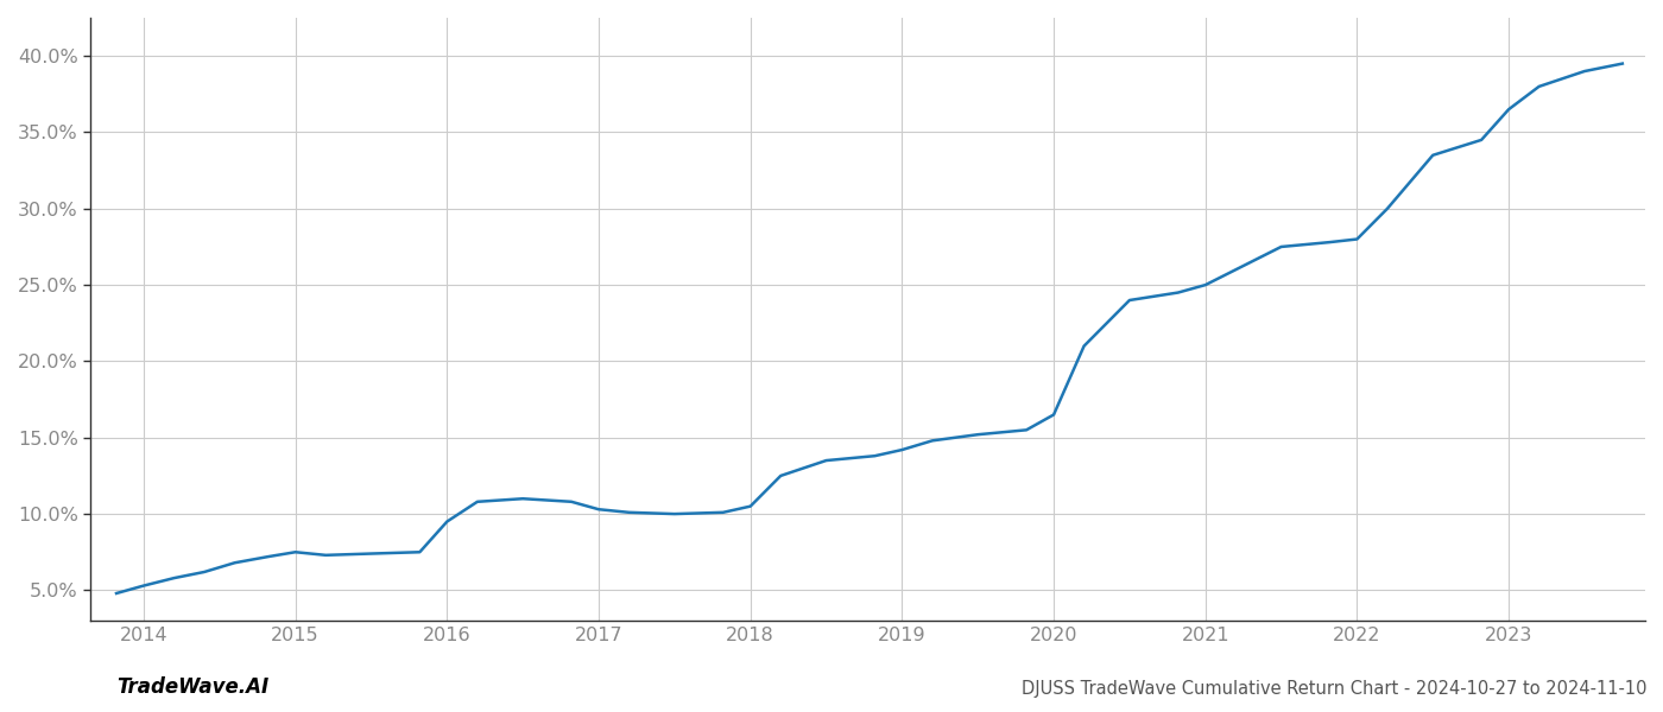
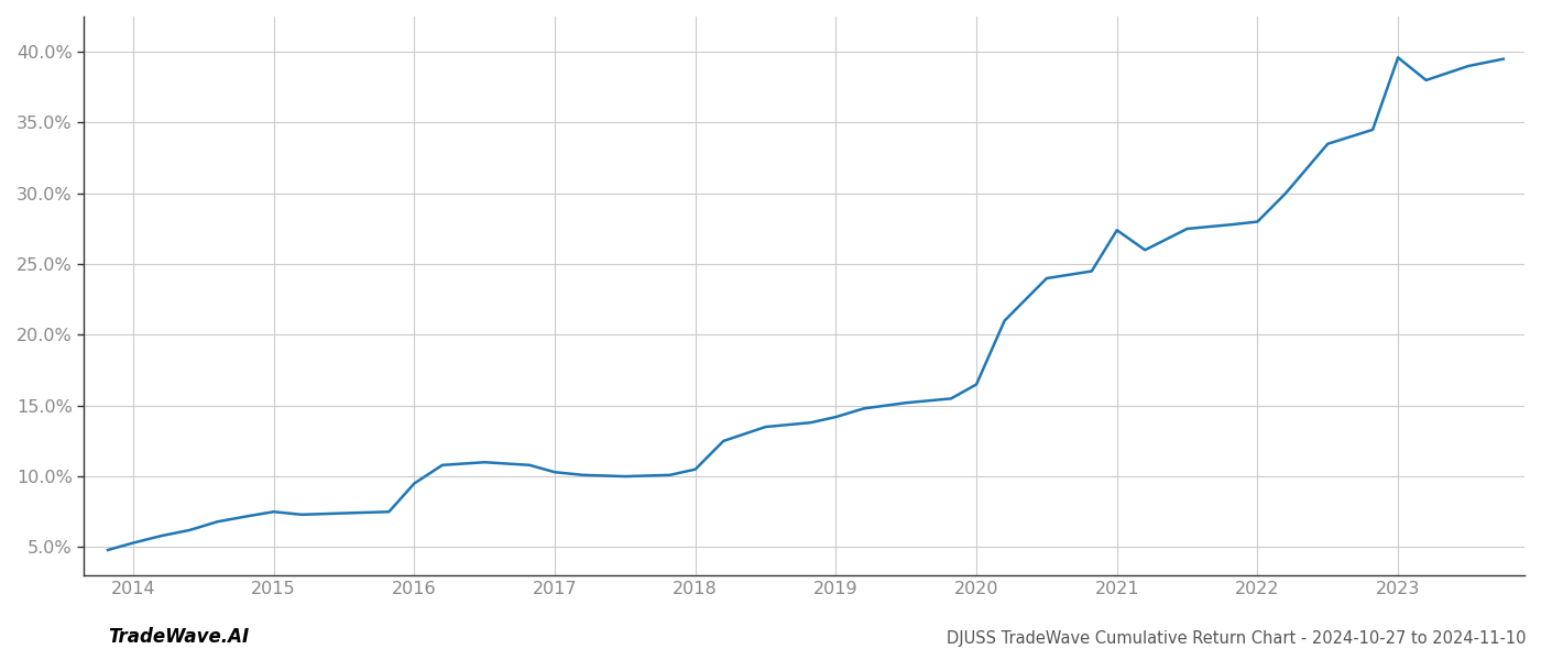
2021: 25.0% -> 27.4%
2023: 36.5% -> 39.6%
